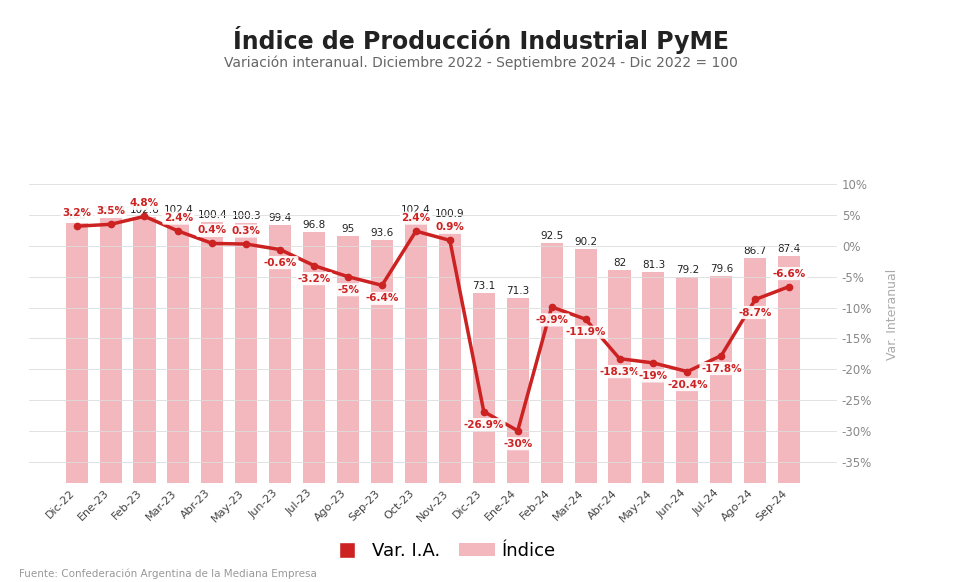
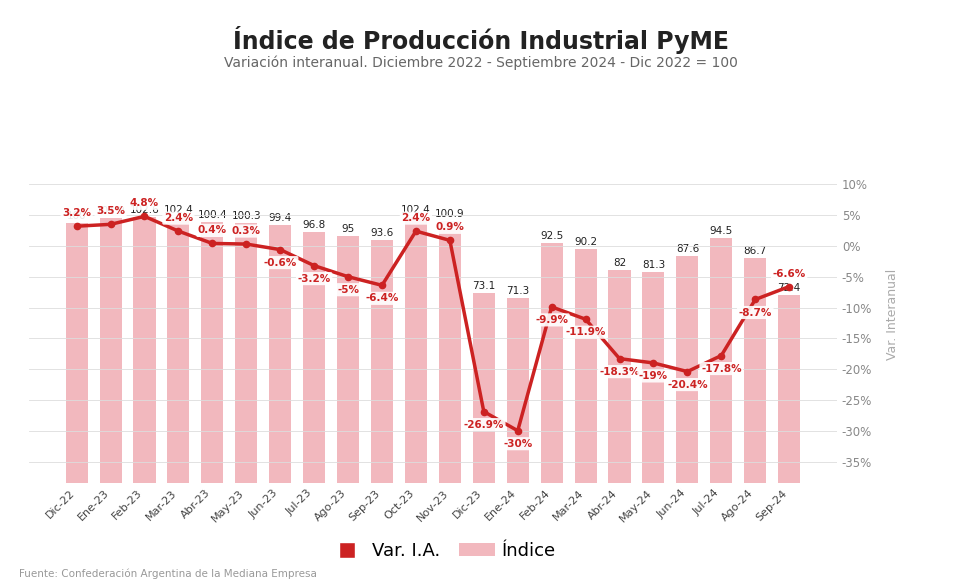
Índice/Jun-24: 79.2 -> 87.6
Índice/Jul-24: 79.6 -> 94.5
Índice/Sep-24: 87.4 -> 72.4
